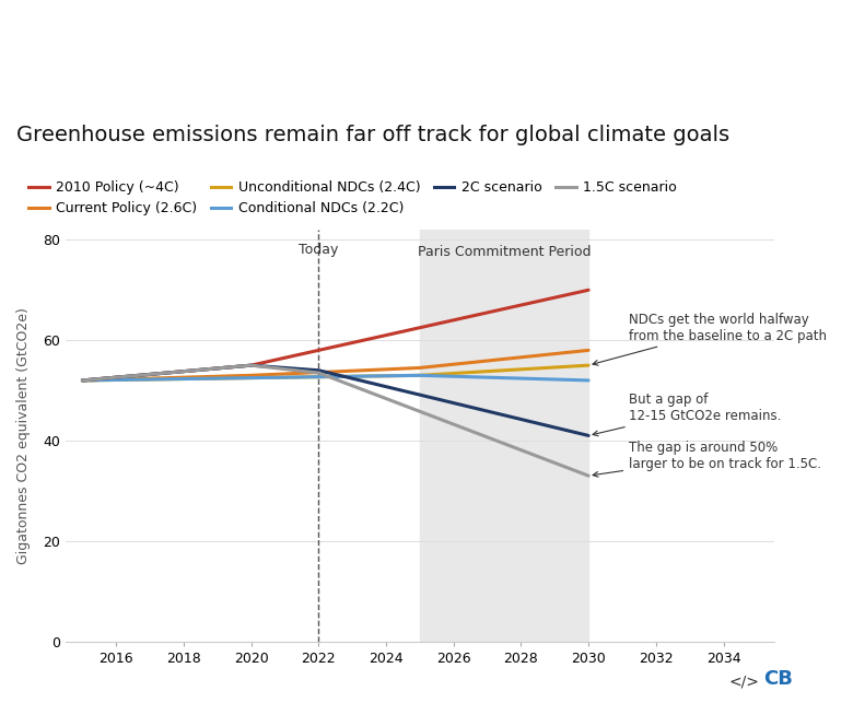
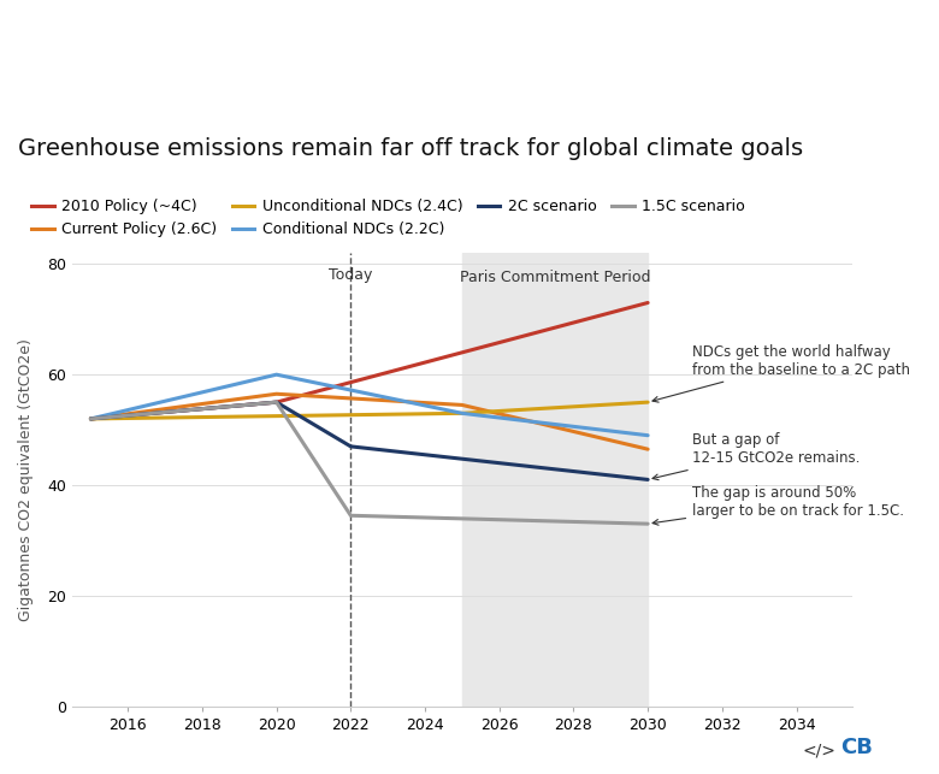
Current Policy (2.6C)/2020: 53.0 -> 56.5
Conditional NDCs (2.2C)/2020: 52.5 -> 60.0
2C scenario/2022: 54 -> 47
1.5C scenario/2022: 53.5 -> 34.5
2010 Policy (~4C)/2030: 70 -> 73
Current Policy (2.6C)/2030: 58.0 -> 46.5
Conditional NDCs (2.2C)/2030: 52.0 -> 49.0
